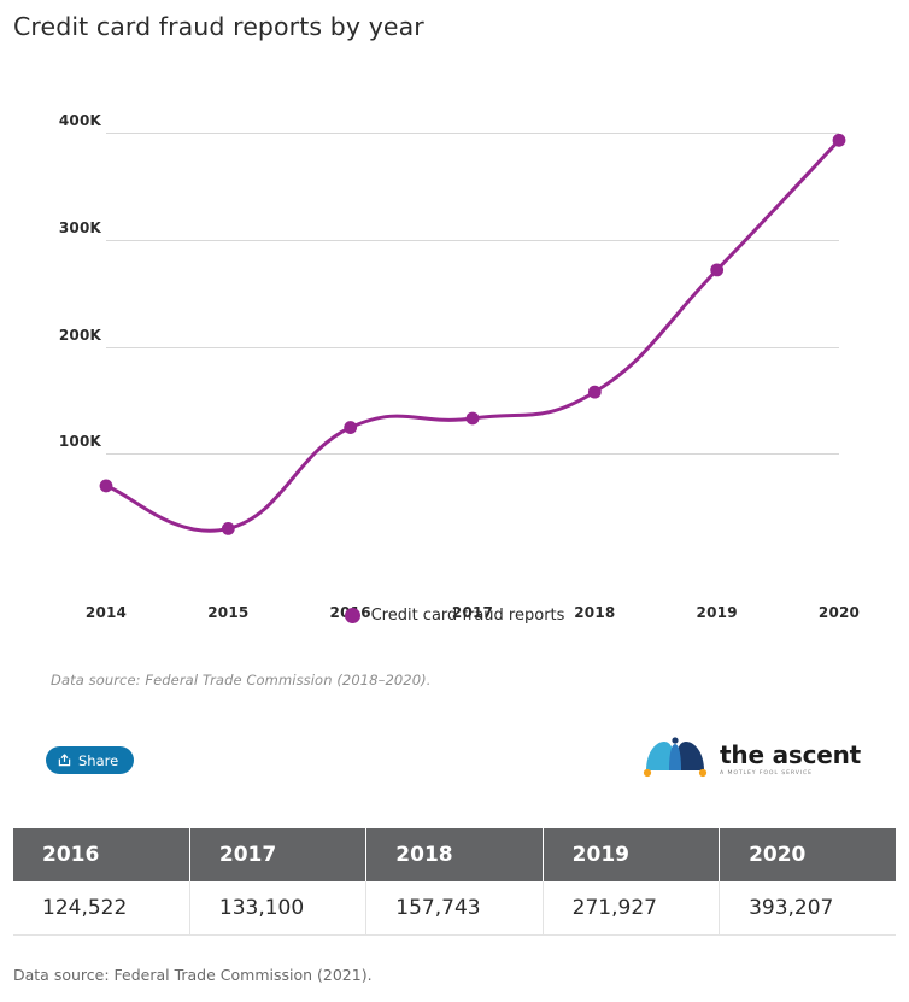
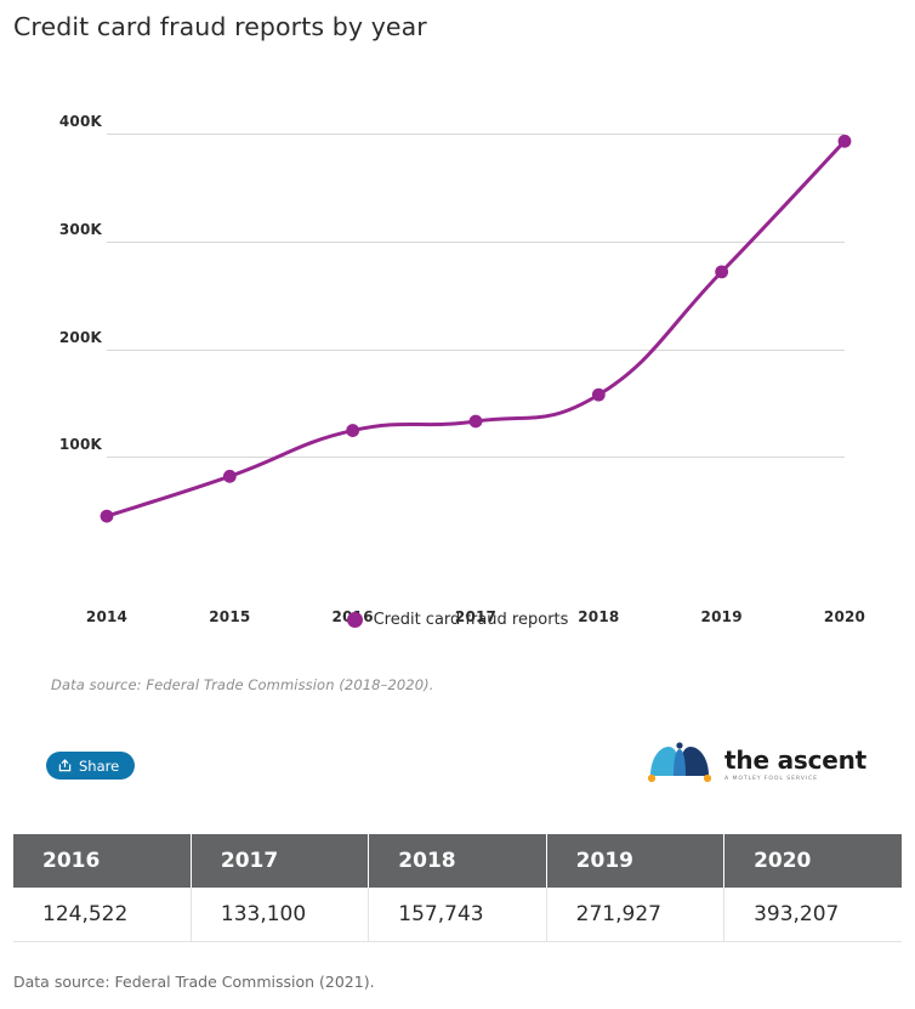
2014: 70K -> 40K
2015: 30K -> 80K
